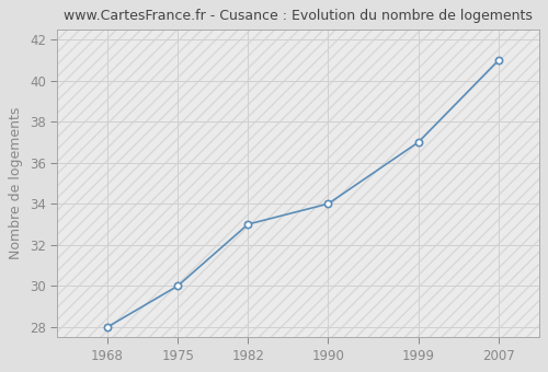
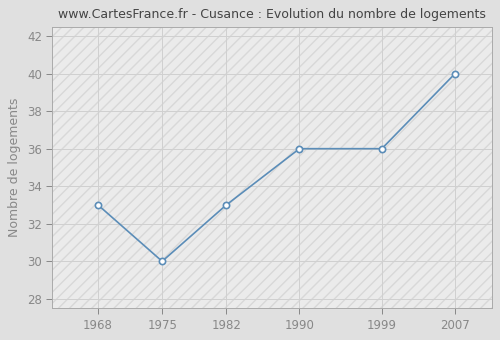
1968: 28 -> 33
1990: 34 -> 36
1999: 37 -> 36
2007: 41 -> 40
